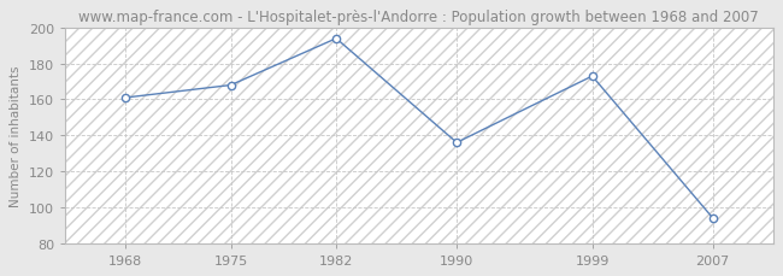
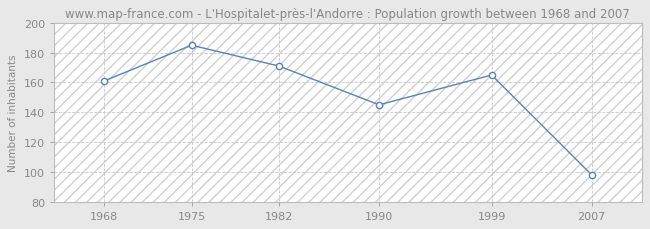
1975: 168 -> 185
1982: 194 -> 171
1990: 136 -> 145
1999: 173 -> 165
2007: 94 -> 98
